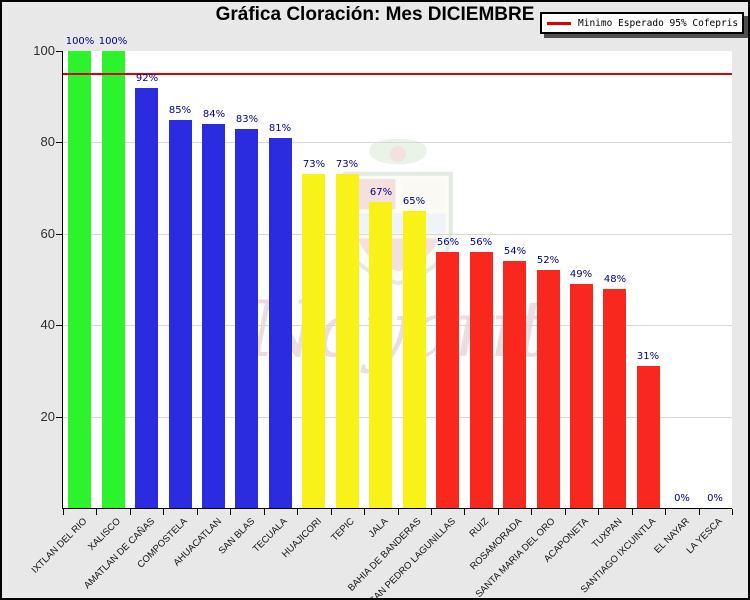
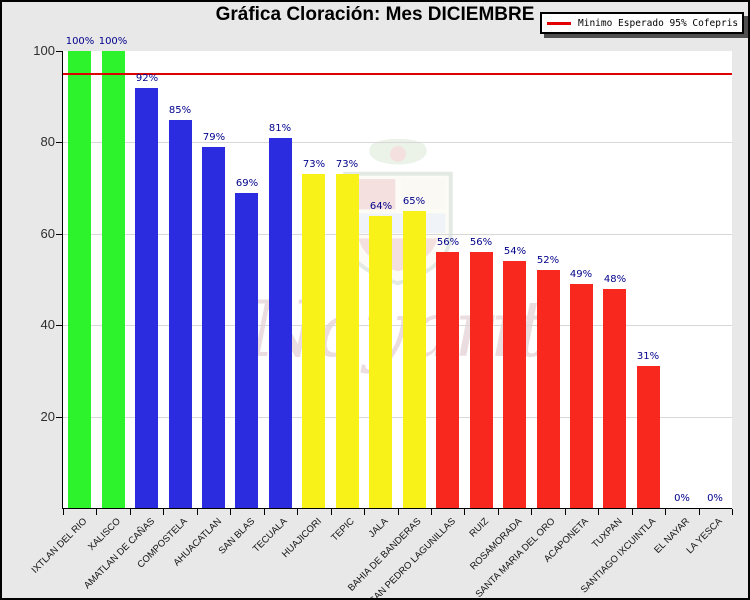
AHUACATLAN: 84% -> 79%
SAN BLAS: 83% -> 69%
JALA: 67% -> 64%
